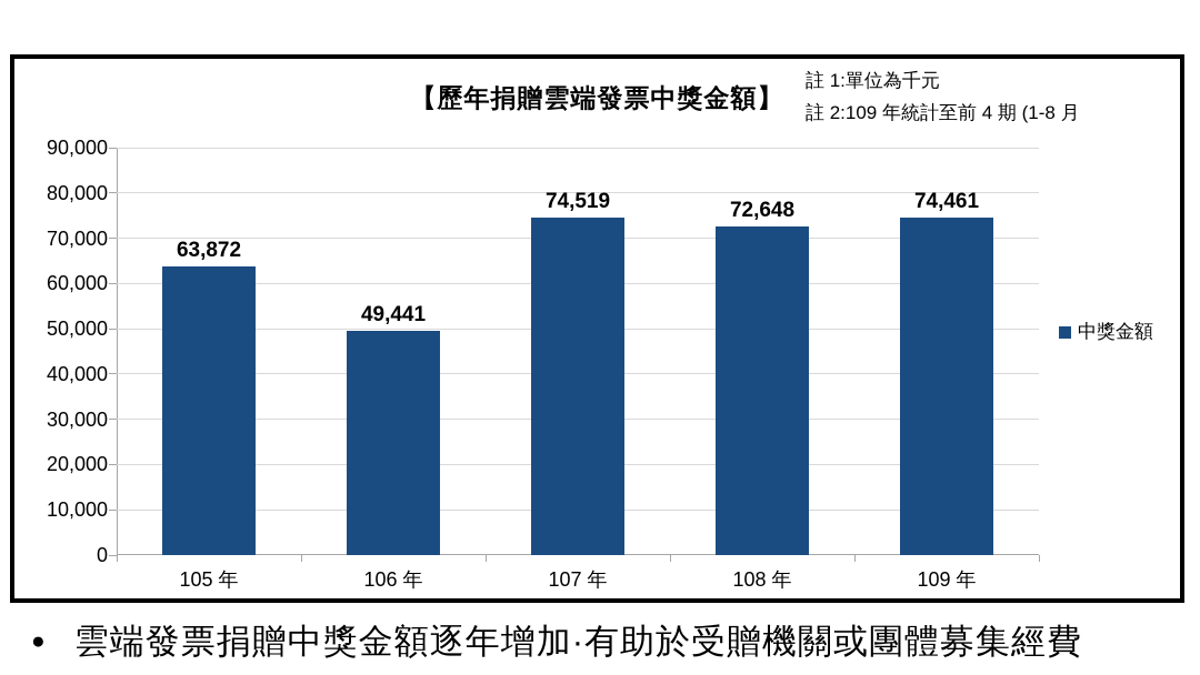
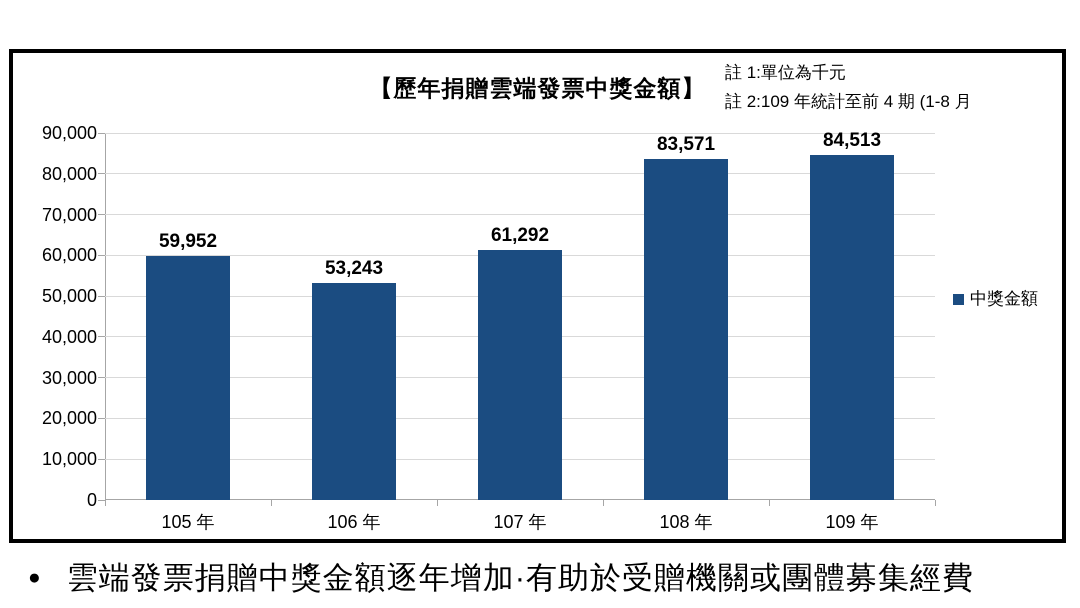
105 年: 63,872 -> 59,952
106 年: 49,441 -> 53,243
107 年: 74,519 -> 61,292
108 年: 72,648 -> 83,571
109 年: 74,461 -> 84,513
